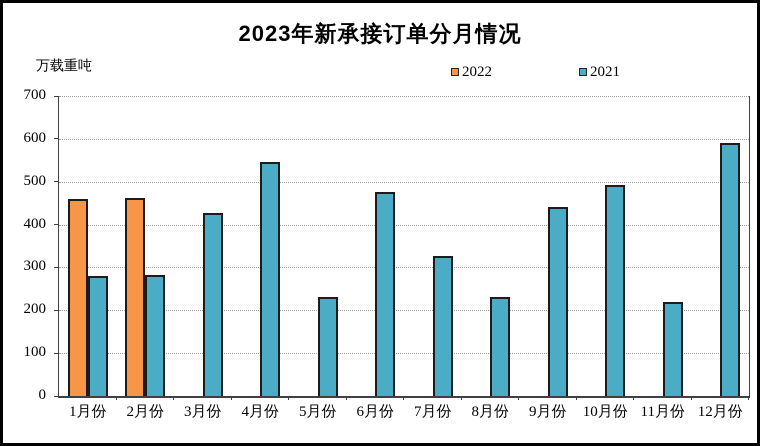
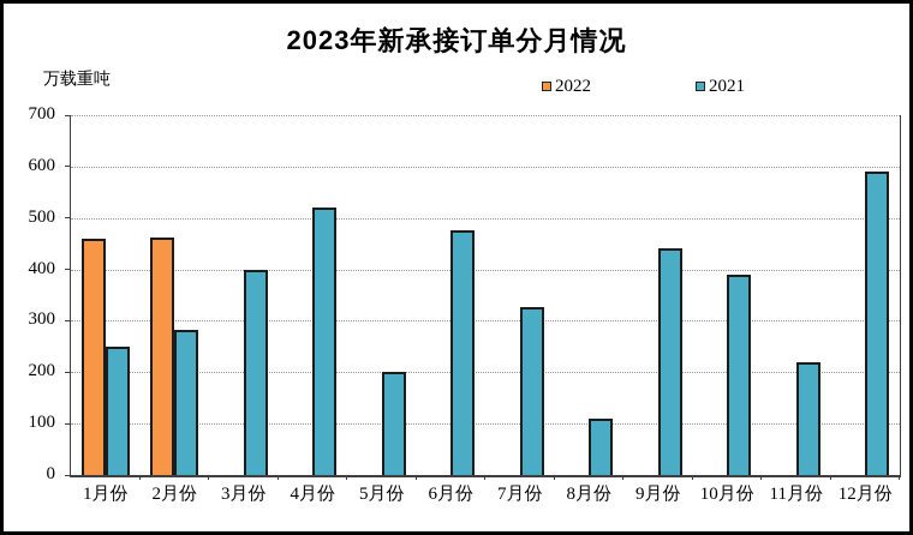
2021/1月份: 280 -> 250
2021/3月份: 430 -> 400
2021/4月份: 550 -> 520
2021/5月份: 230 -> 200
2021/8月份: 230 -> 110
2021/10月份: 490 -> 390
